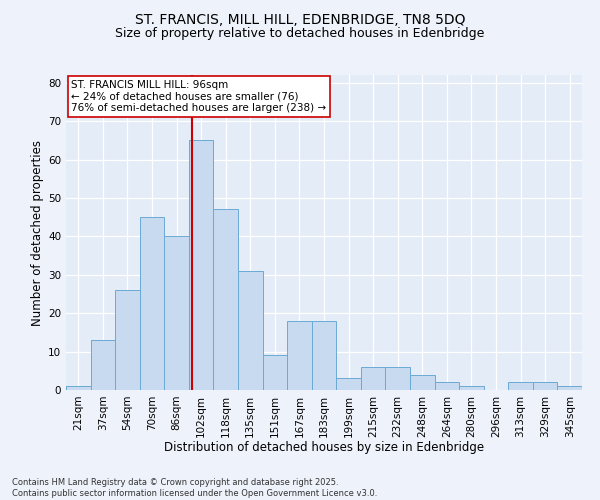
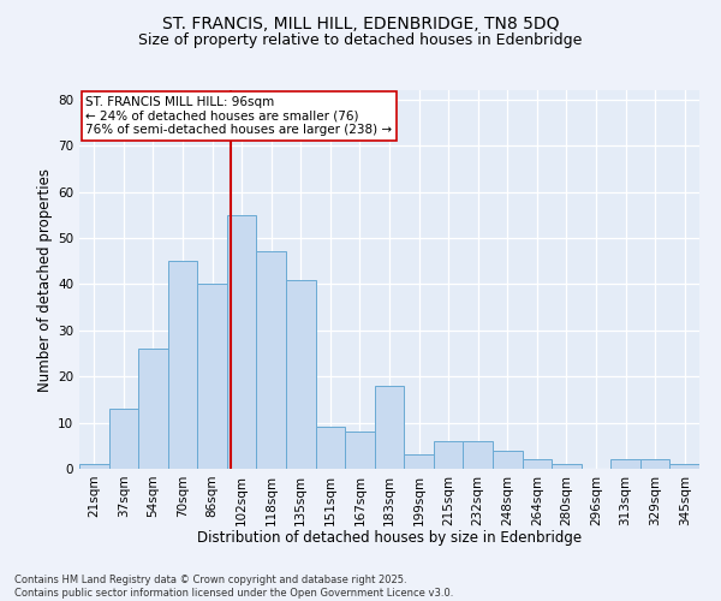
102sqm: 65 -> 55
135sqm: 31 -> 41
167sqm: 18 -> 8
